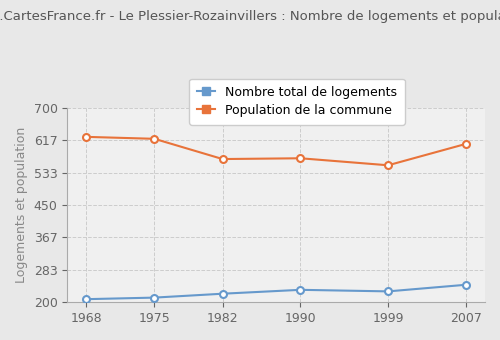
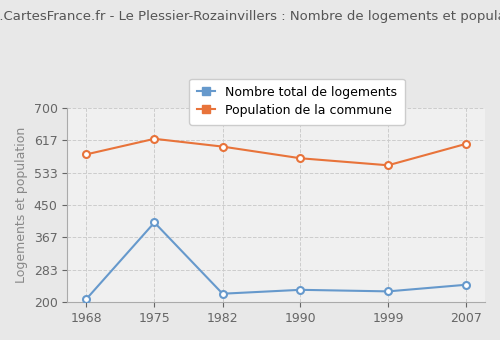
Population de la commune/1968: 625 -> 580
Nombre total de logements/1975: 212 -> 405
Population de la commune/1982: 568 -> 600
